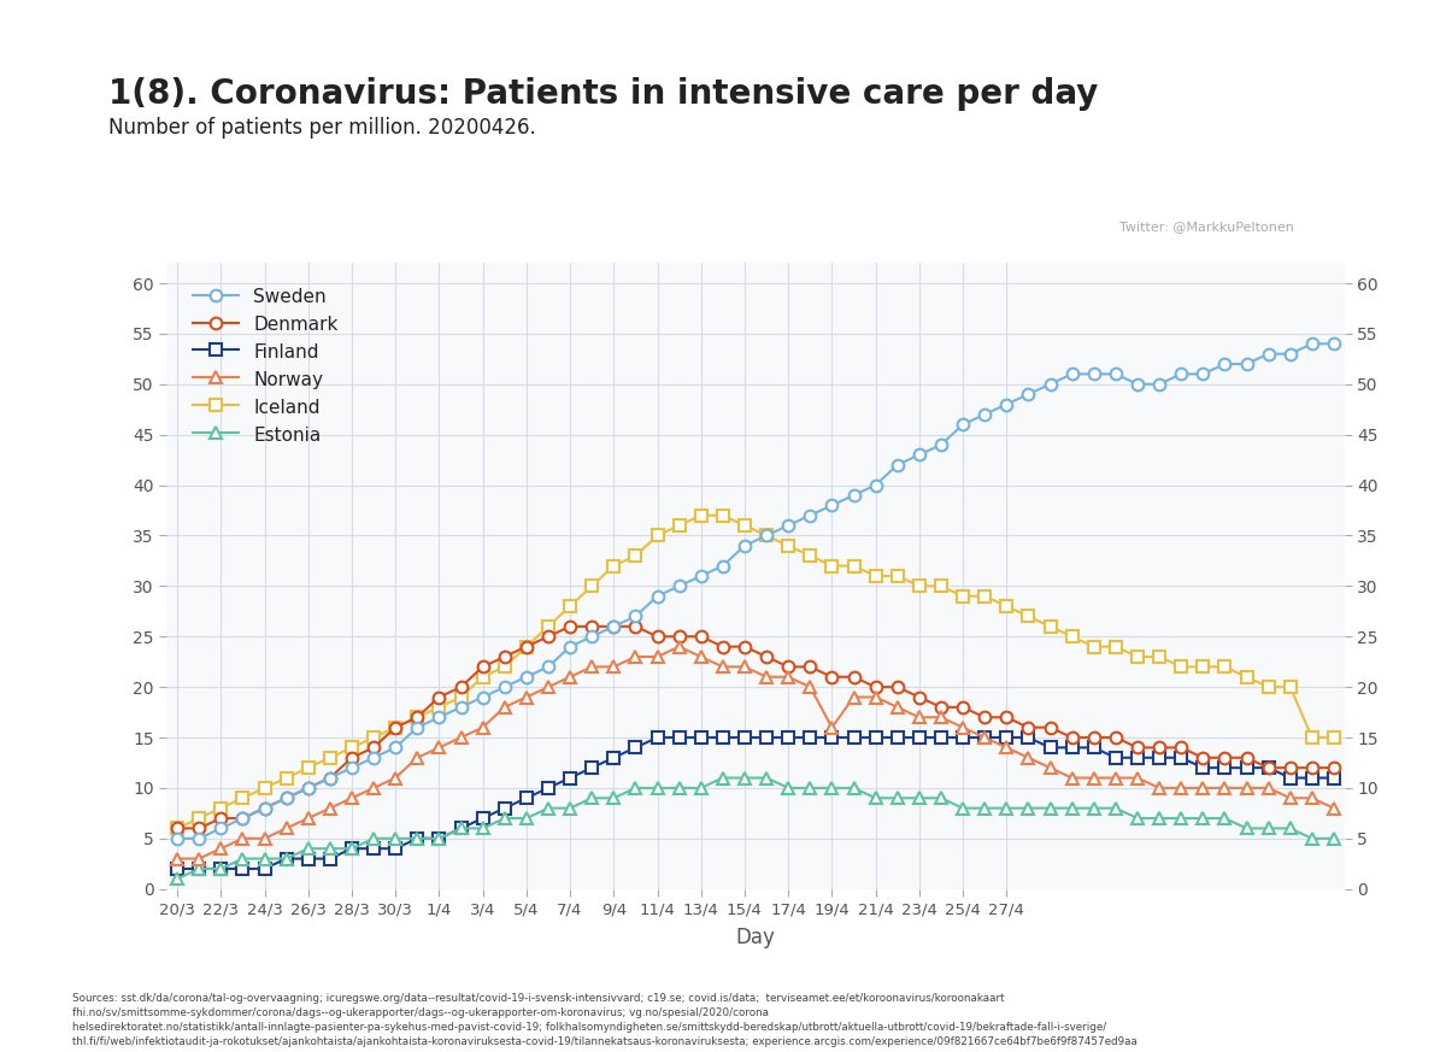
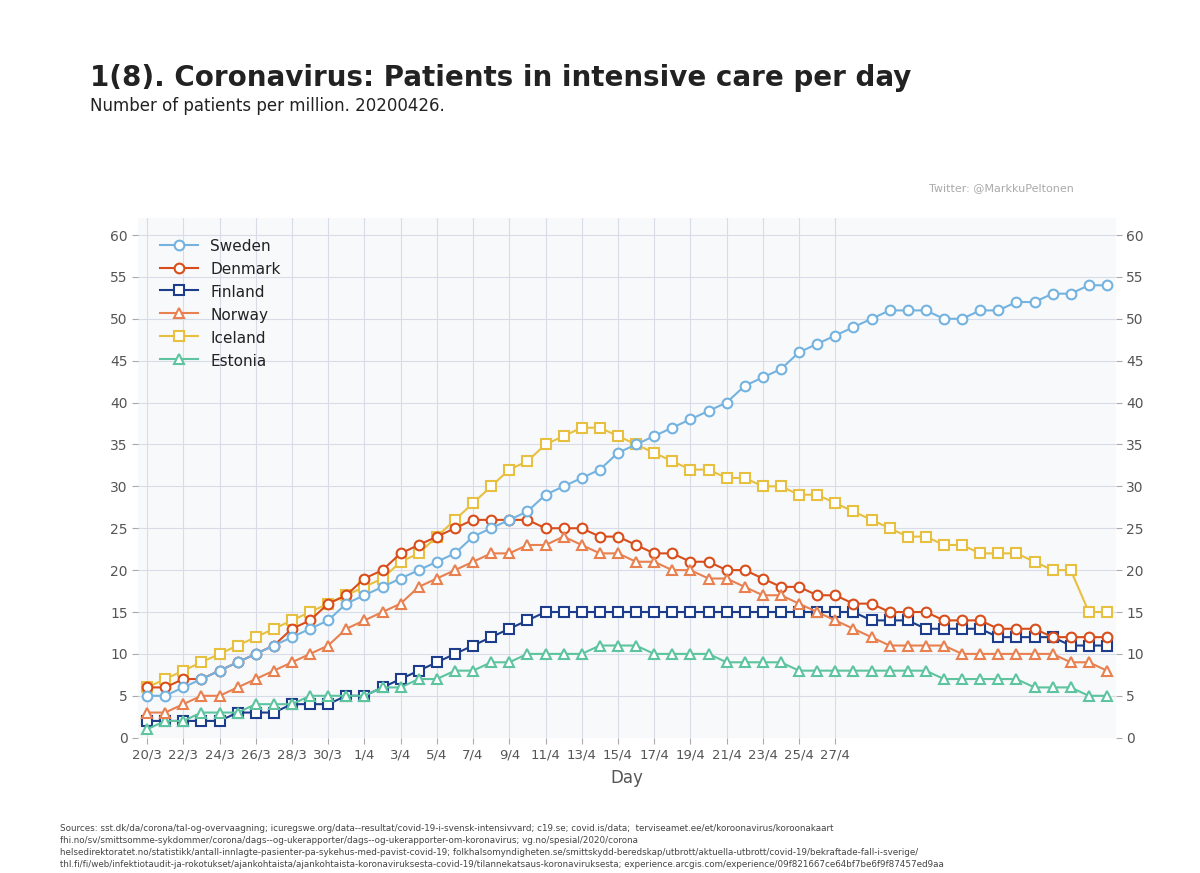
Norway/19/4: 16 -> 20
